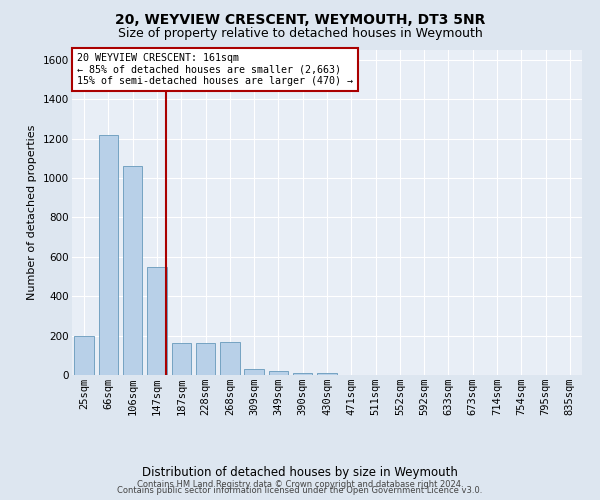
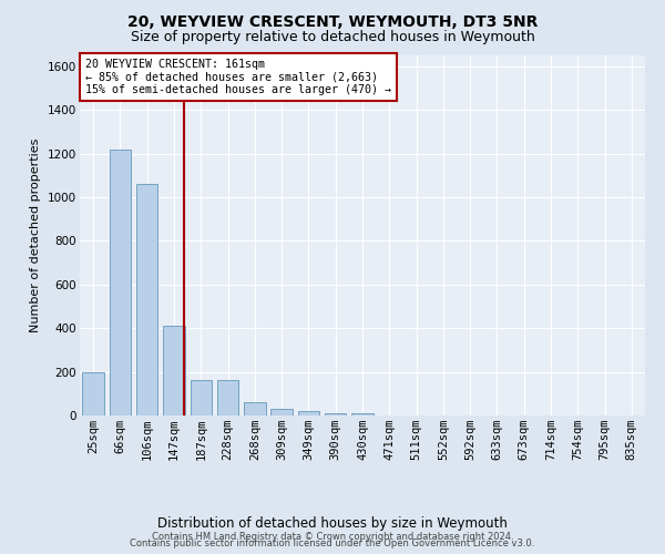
147sqm: 550 -> 410
268sqm: 170 -> 60
